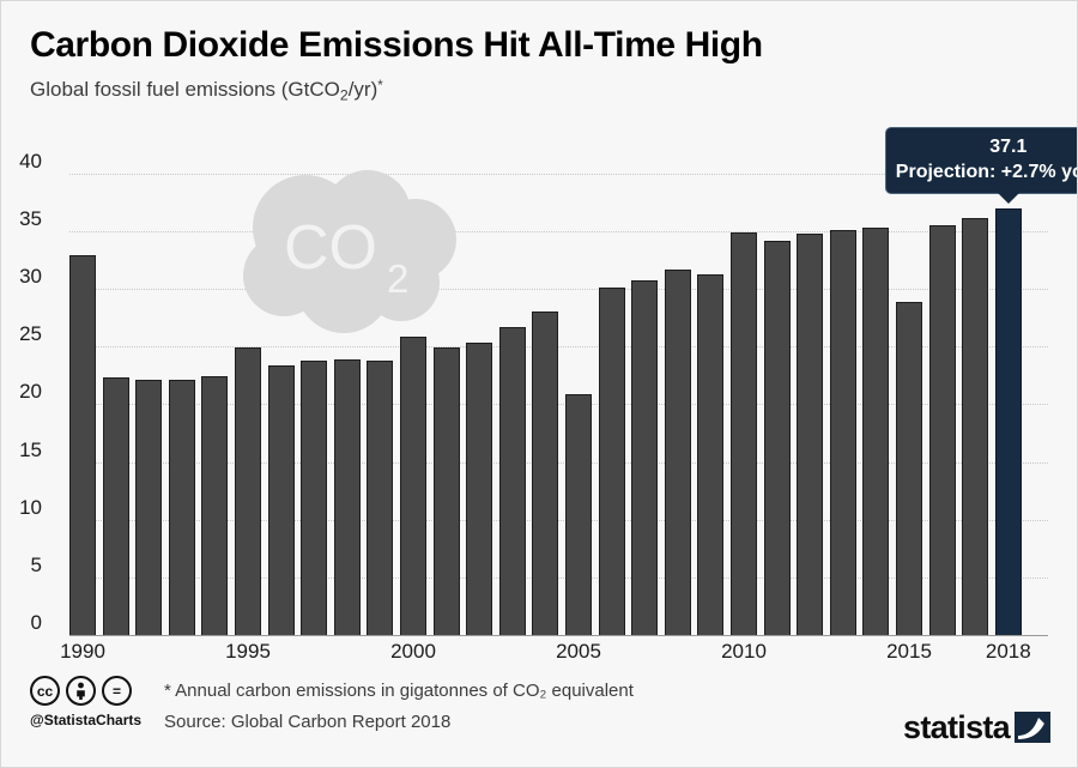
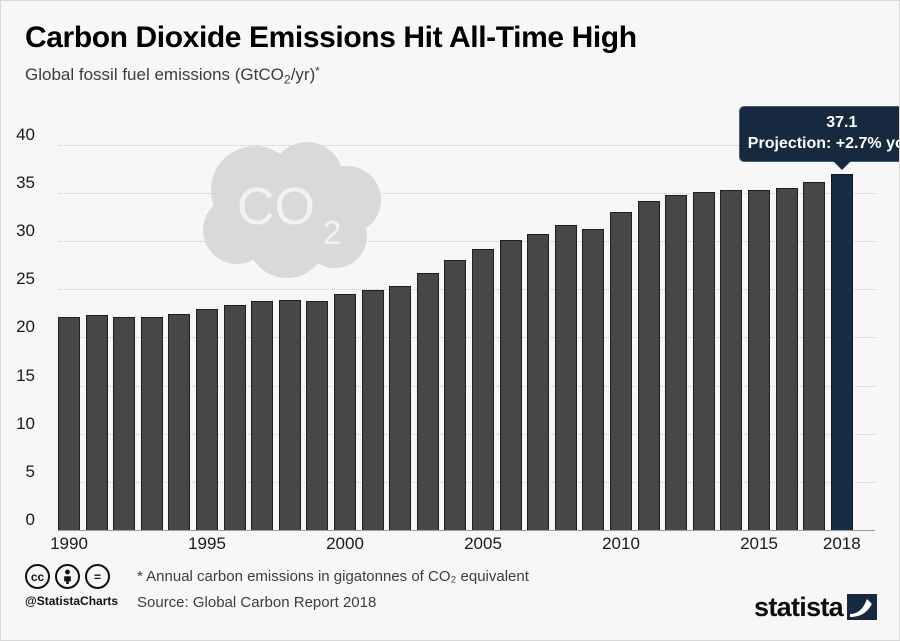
1990: 33 -> 22
1995: 25 -> 23
2000: 26 -> 25
2005: 21 -> 29
2010: 35 -> 33
2015: 29 -> 35
